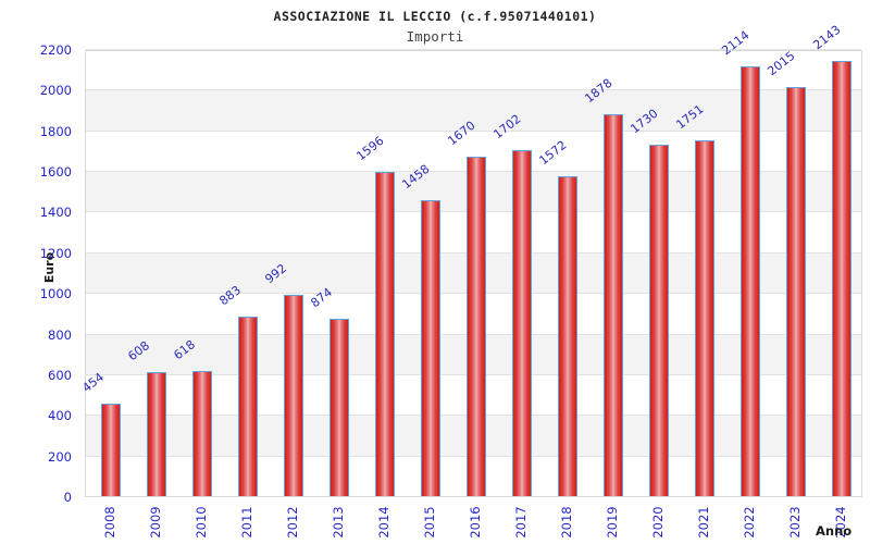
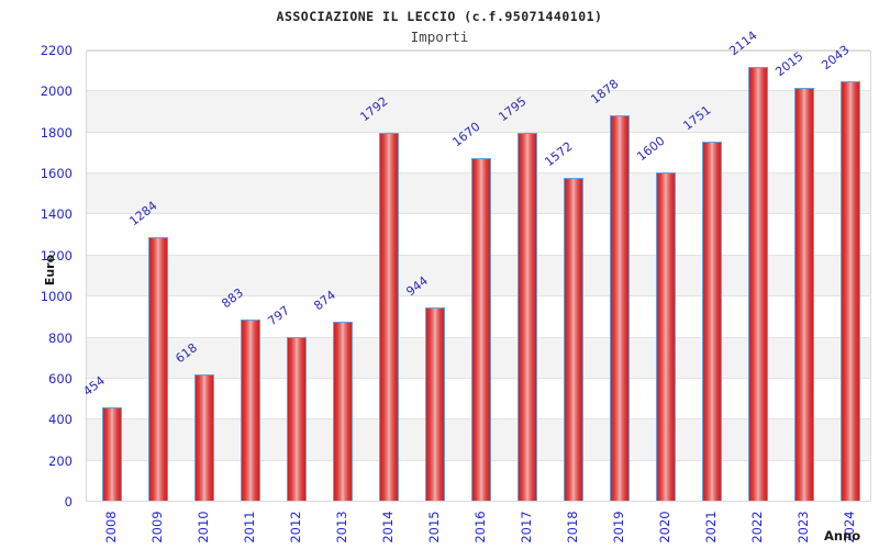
2009: 608 -> 1284
2012: 992 -> 797
2014: 1596 -> 1792
2015: 1458 -> 944
2017: 1702 -> 1795
2020: 1730 -> 1600
2024: 2143 -> 2043
